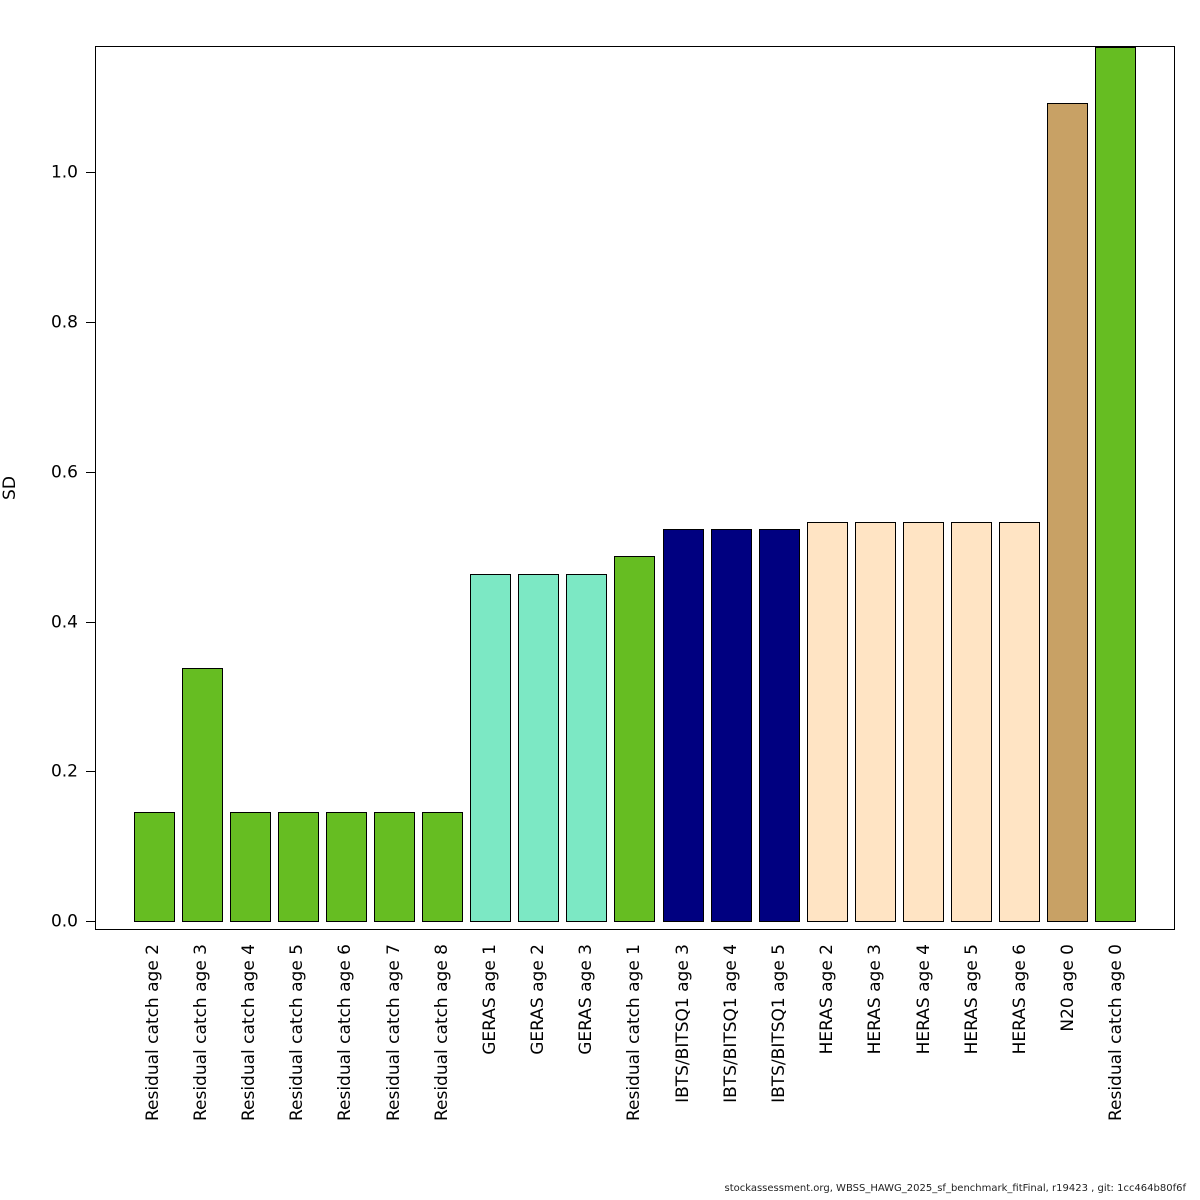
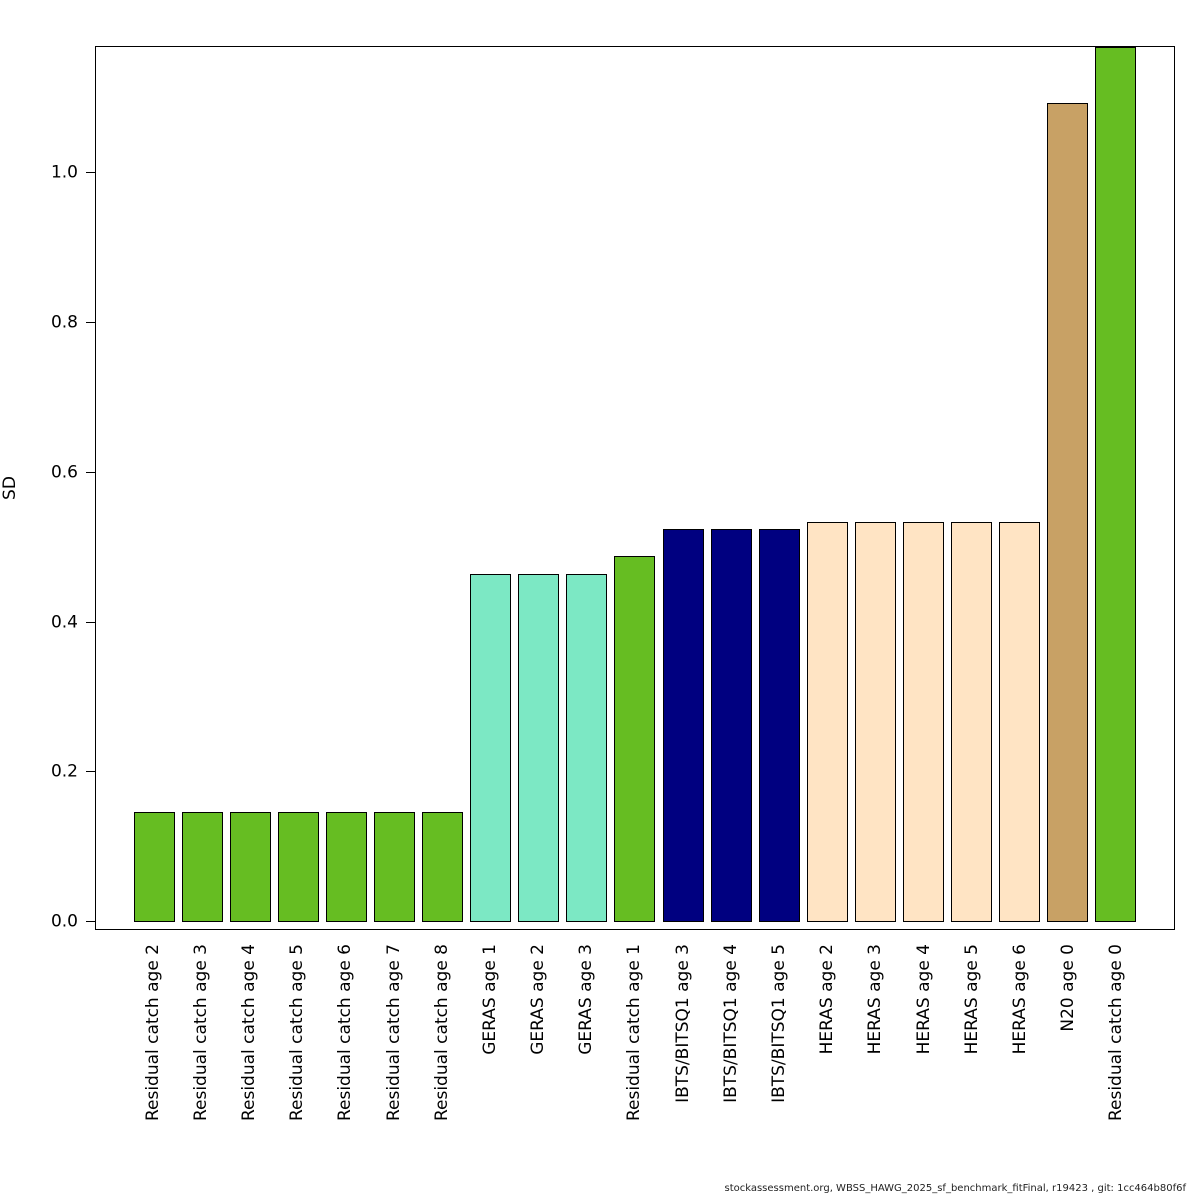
Residual catch age 3: 0.34 -> 0.15
